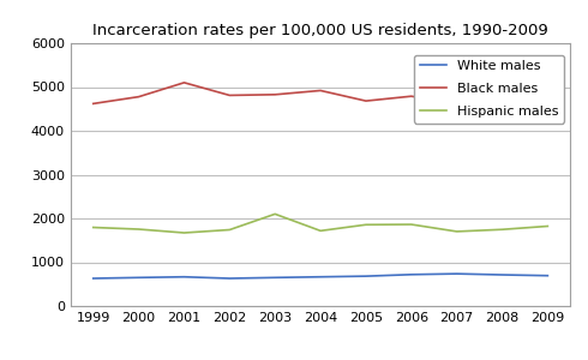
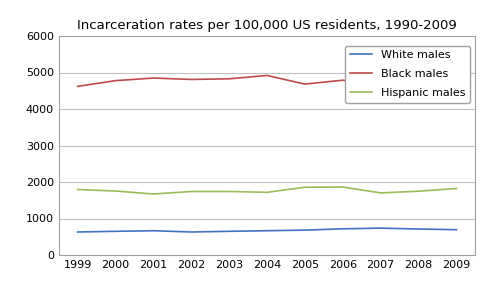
Black males/2001: 5100 -> 4850
Hispanic males/2003: 2100 -> 1740
